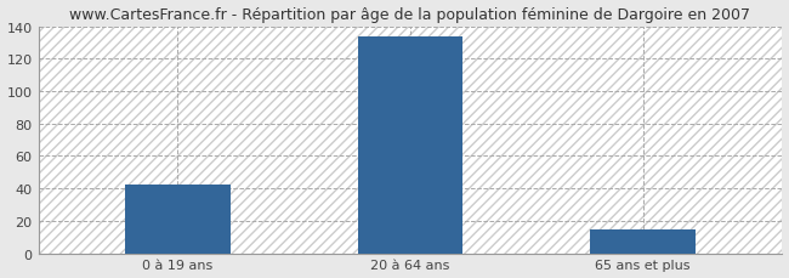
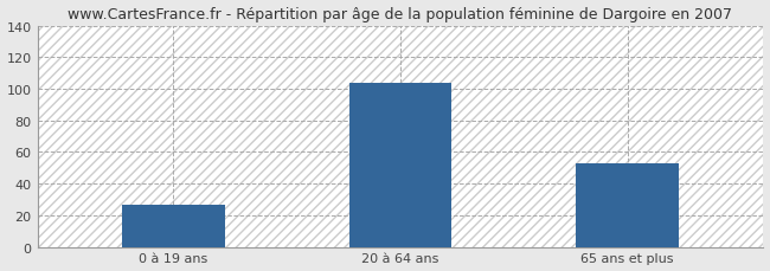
0 à 19 ans: 42 -> 27
20 à 64 ans: 134 -> 104
65 ans et plus: 15 -> 53
